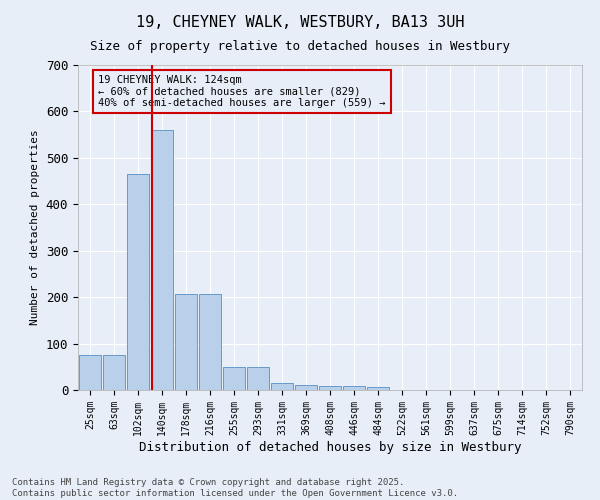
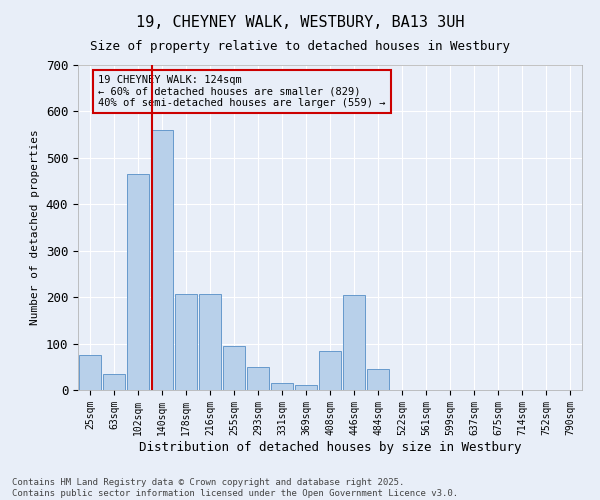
63sqm: 75 -> 35
255sqm: 50 -> 95
408sqm: 8 -> 85
446sqm: 8 -> 205
484sqm: 7 -> 45
